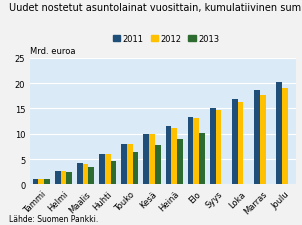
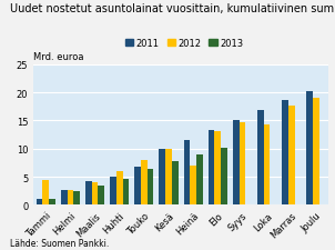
2012/Tammi: 1.0 -> 4.4
2011/Huhti: 6.0 -> 5.0
2011/Touko: 8.0 -> 6.8
2012/Heinä: 11.2 -> 7.0
2012/Loka: 16.2 -> 14.2
